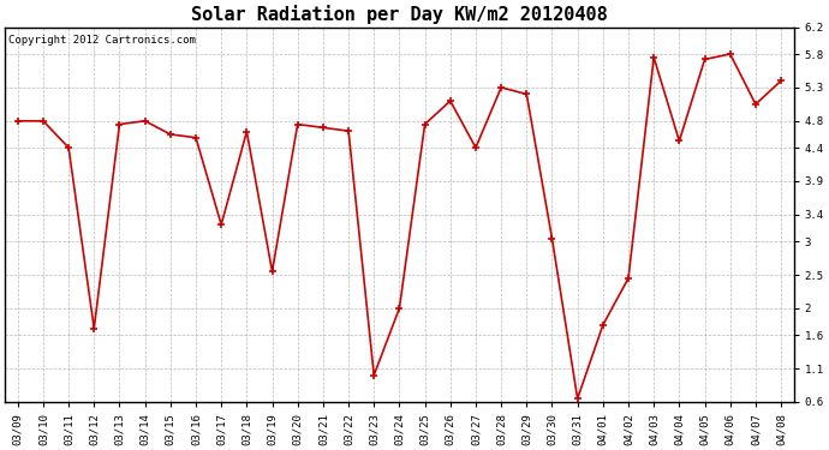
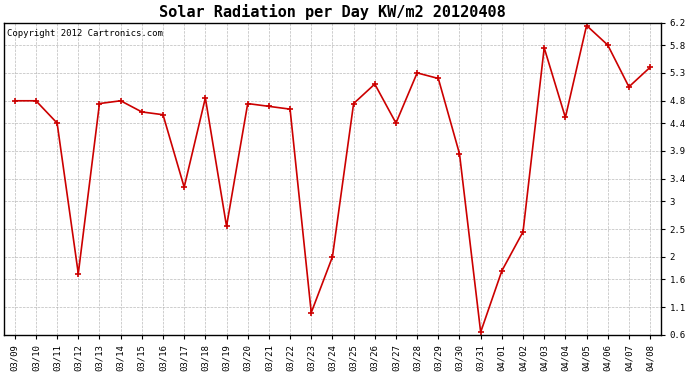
03/18: 4.64 -> 4.85
03/30: 3.04 -> 3.85
04/05: 5.72 -> 6.15
